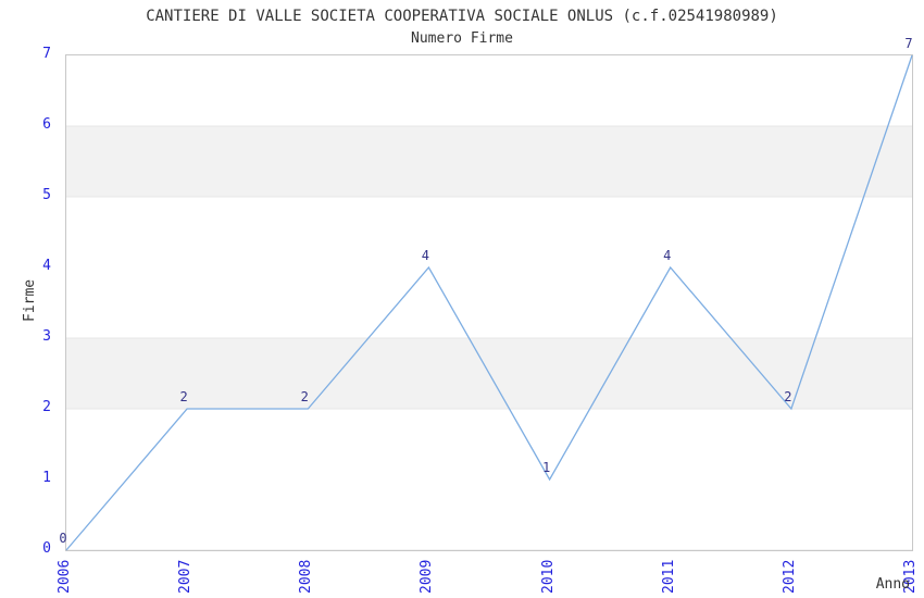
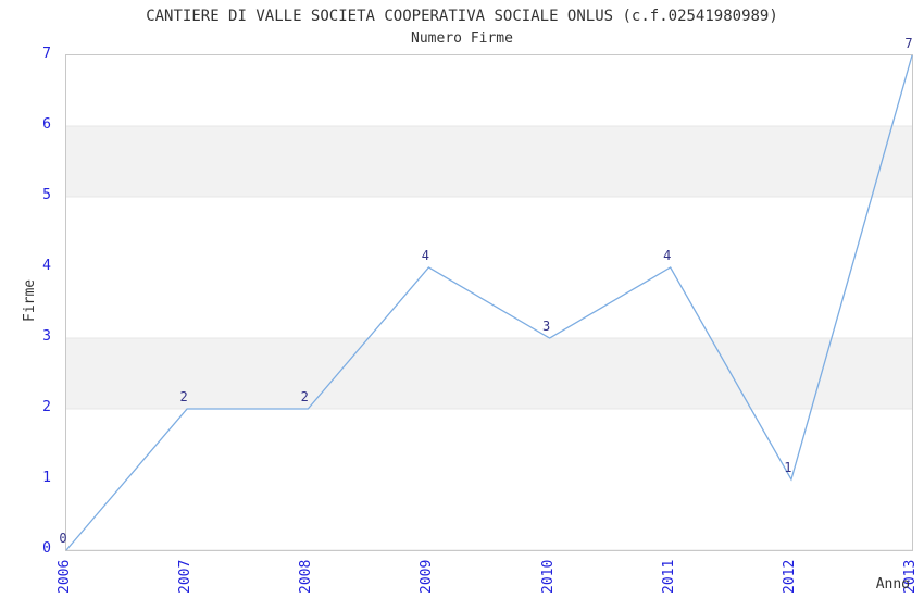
2010: 1 -> 3
2012: 2 -> 1
